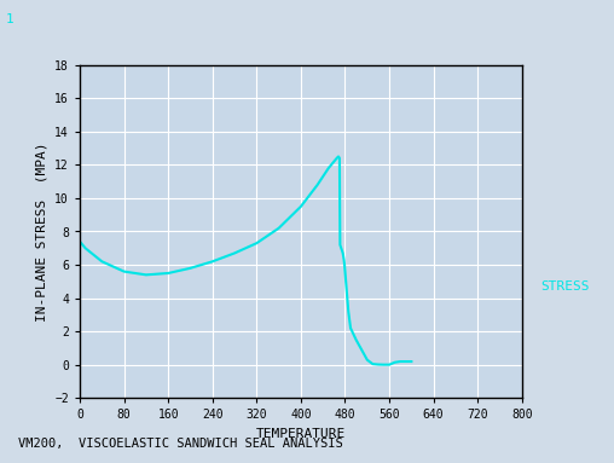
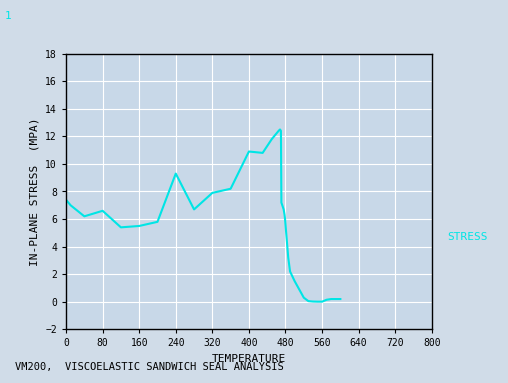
80: 5.6 -> 6.6
240: 6.2 -> 9.3
320: 7.3 -> 7.9
400: 9.5 -> 10.9
